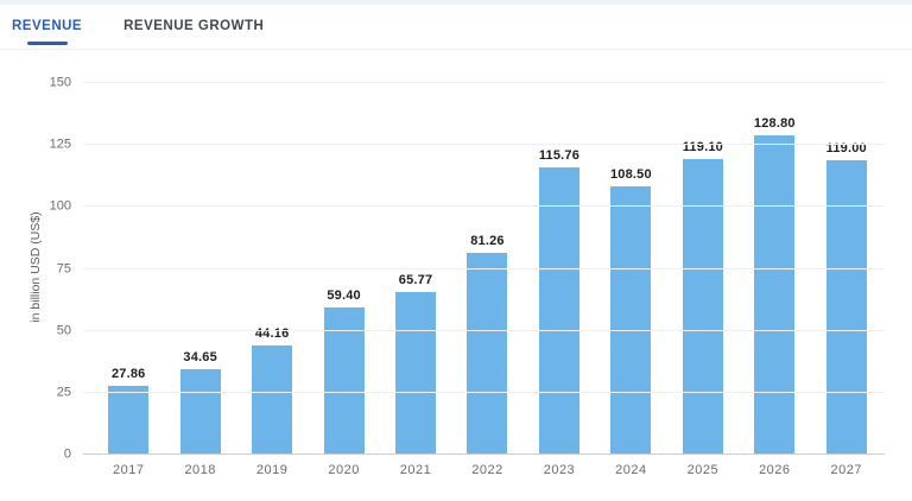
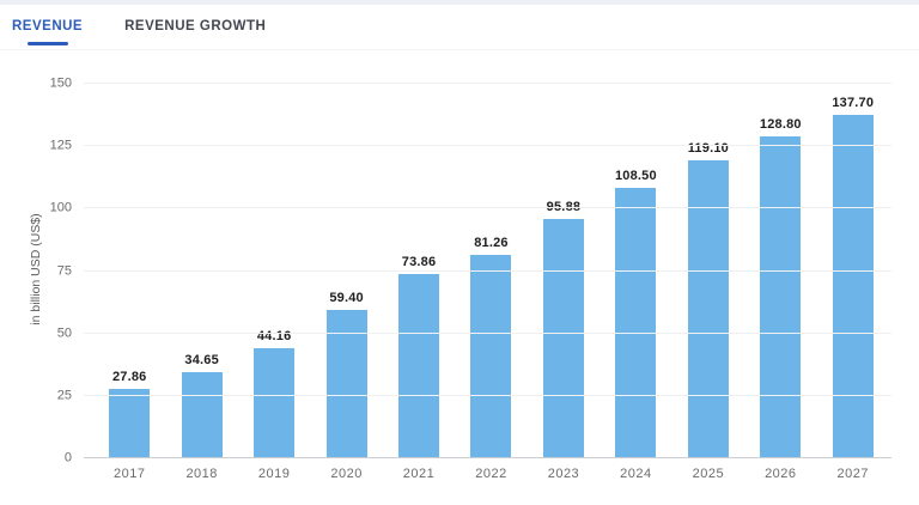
2021: 65.77 -> 73.86
2023: 115.76 -> 95.88
2027: 119.00 -> 137.70
